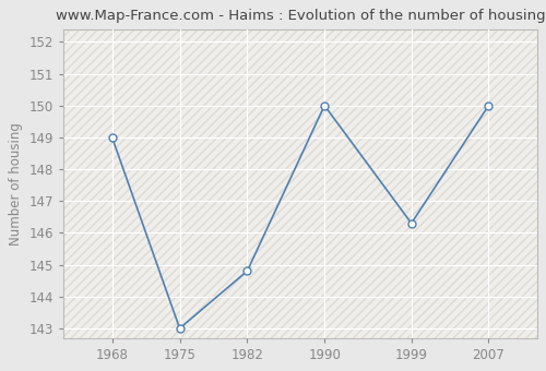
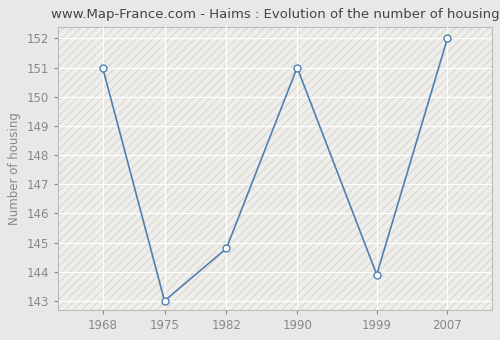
1968: 149.0 -> 151.0
1990: 150.0 -> 151.0
1999: 146.3 -> 143.9
2007: 150.0 -> 152.0
